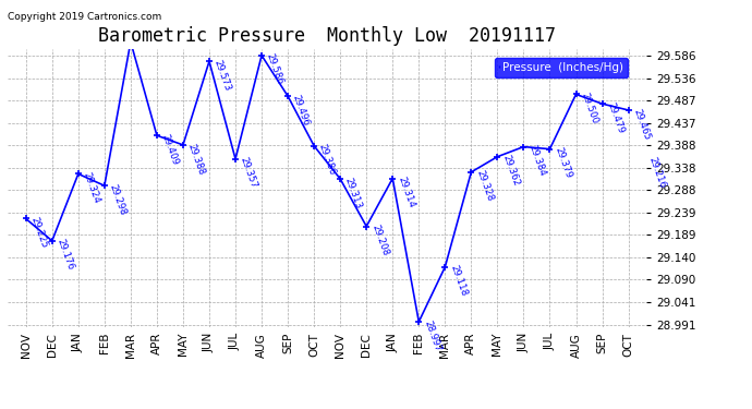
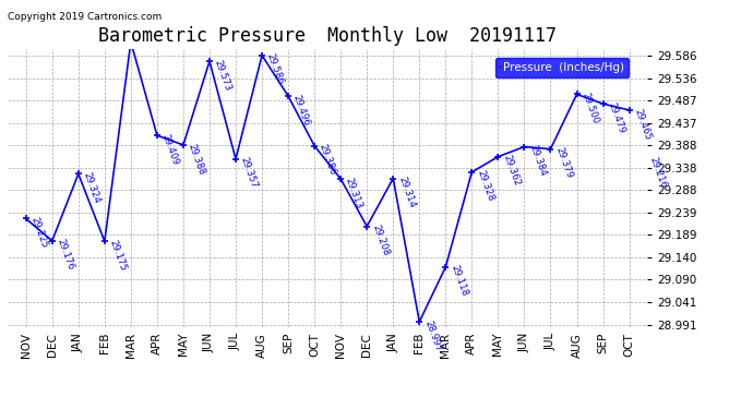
FEB: 29.298 -> 29.175
